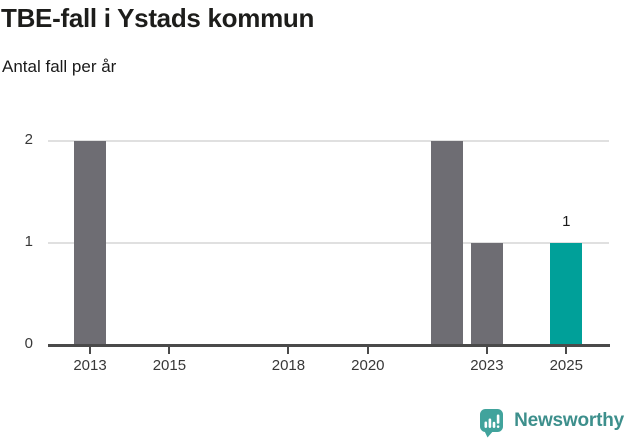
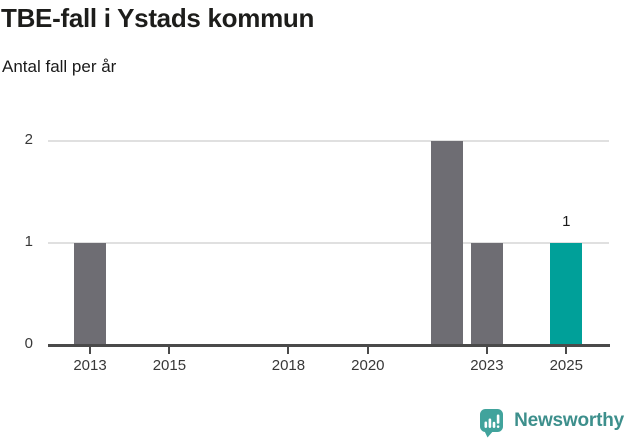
2013: 2 -> 1
